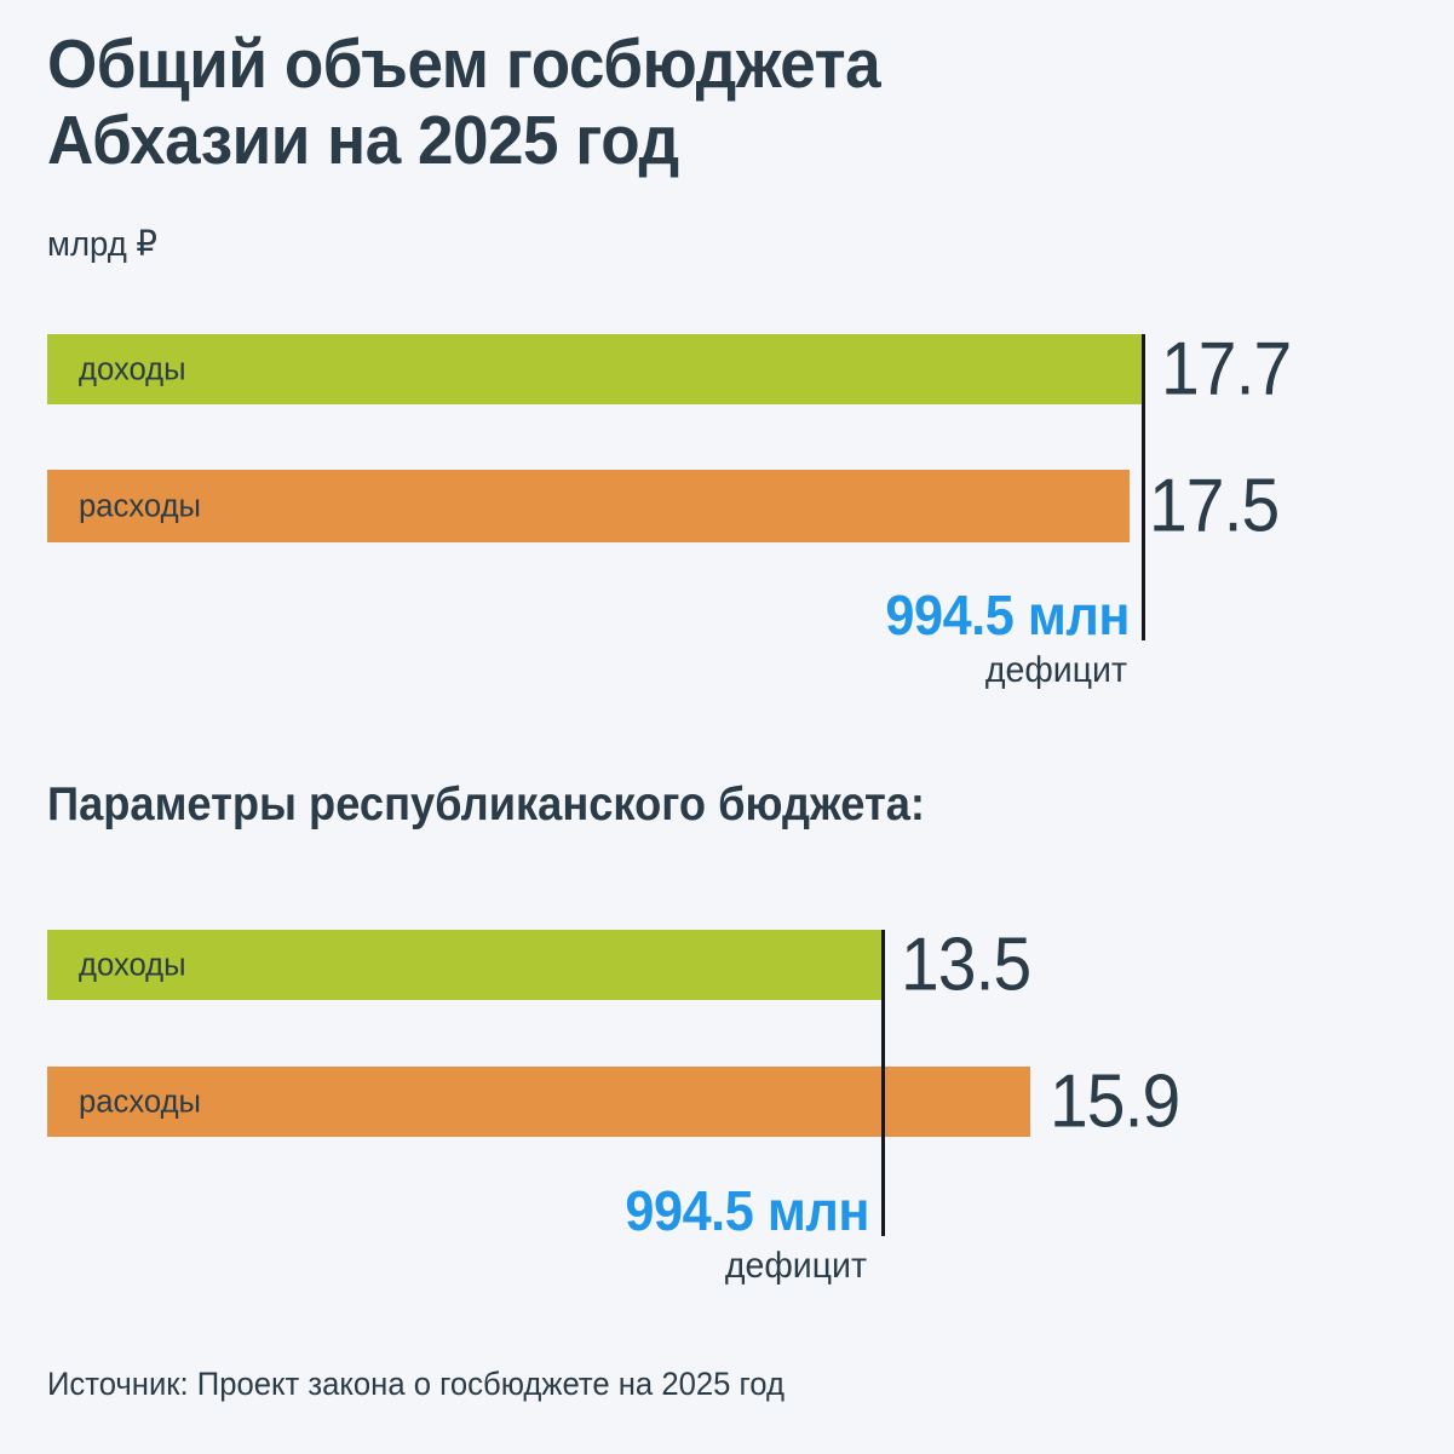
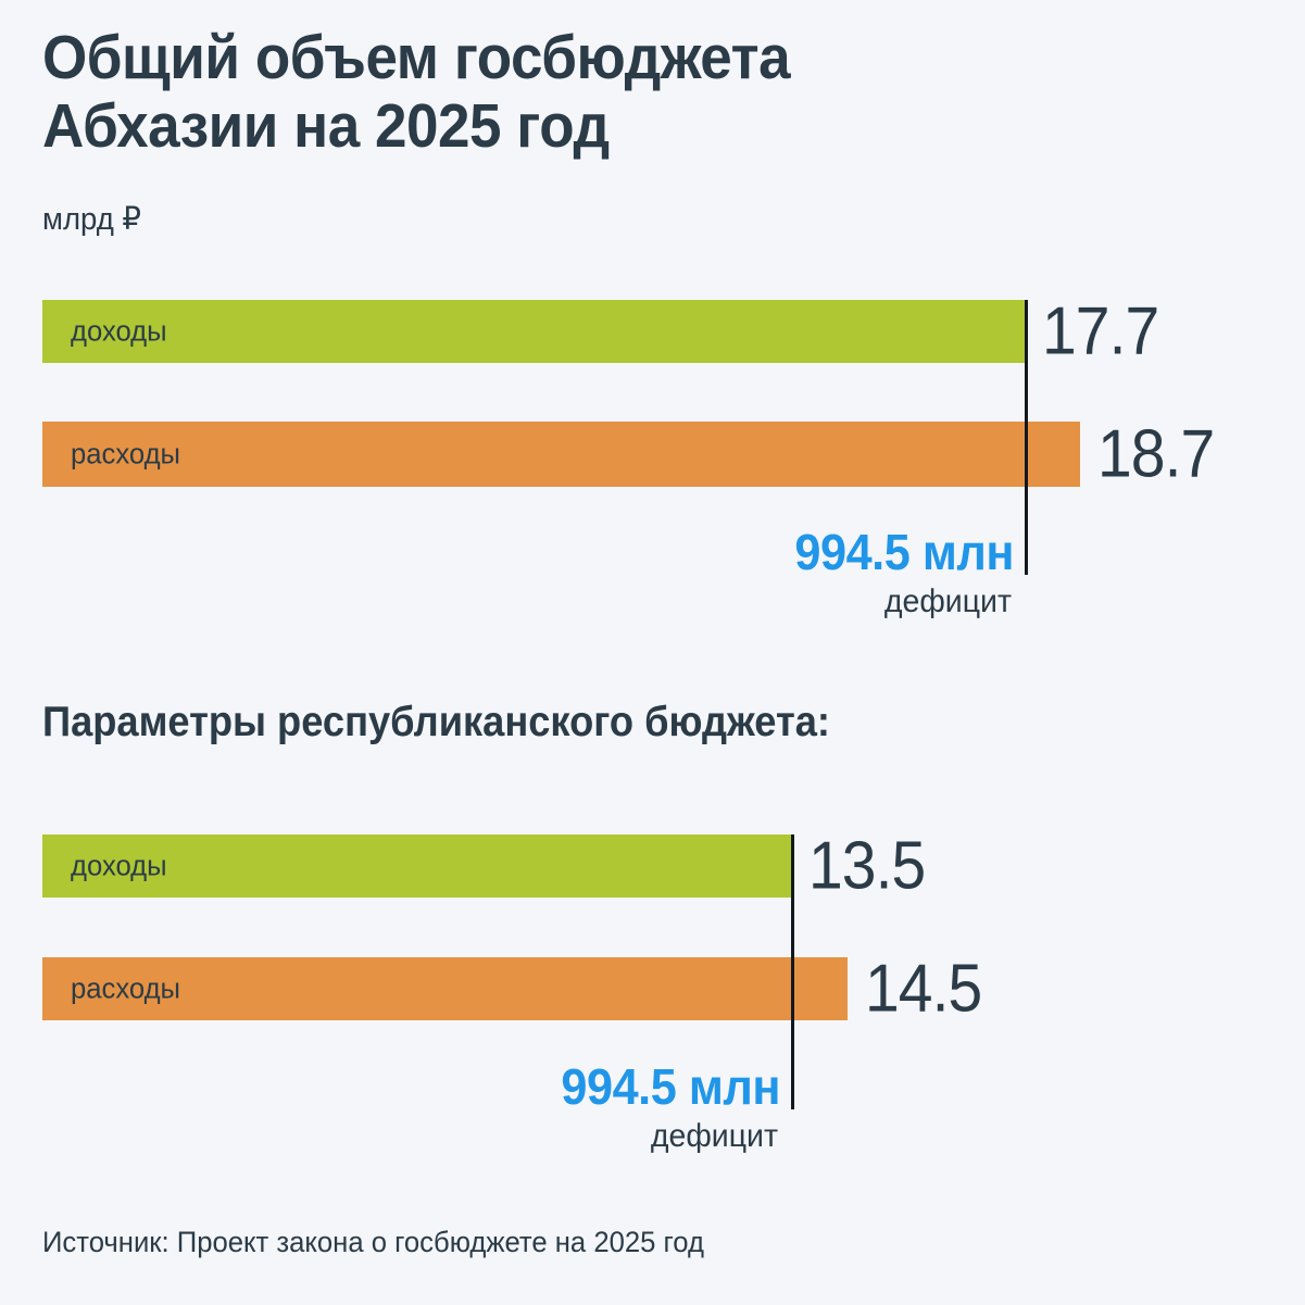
Общий объем госбюджета Абхазии на 2025 год/расходы: 17.5 -> 18.7
Параметры республиканского бюджета:/расходы: 15.9 -> 14.5
